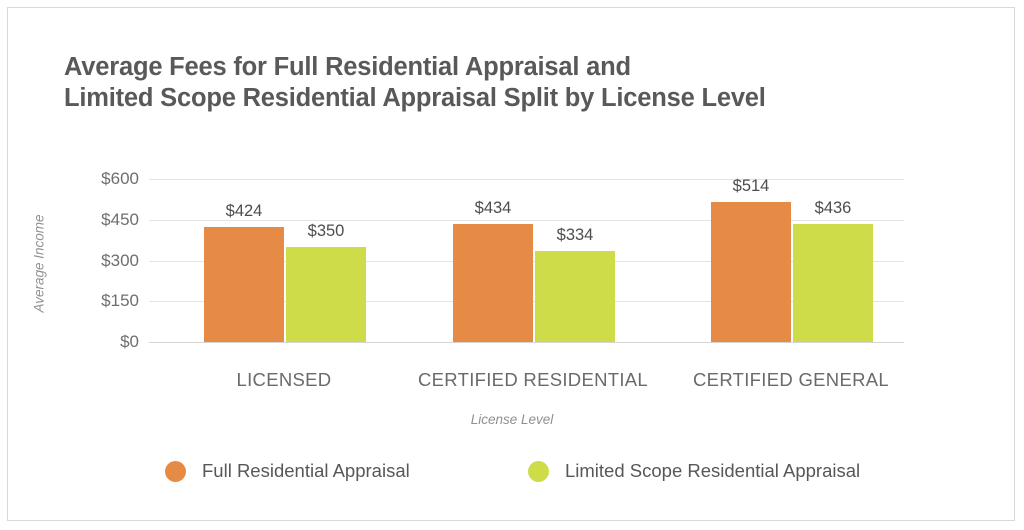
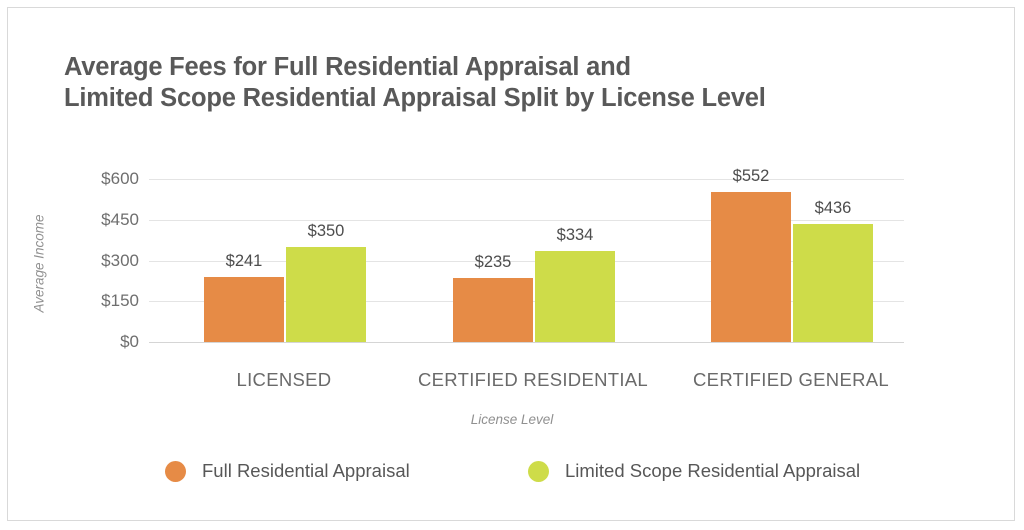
Full Residential Appraisal/LICENSED: $424 -> $241
Full Residential Appraisal/CERTIFIED RESIDENTIAL: $434 -> $235
Full Residential Appraisal/CERTIFIED GENERAL: $514 -> $552
